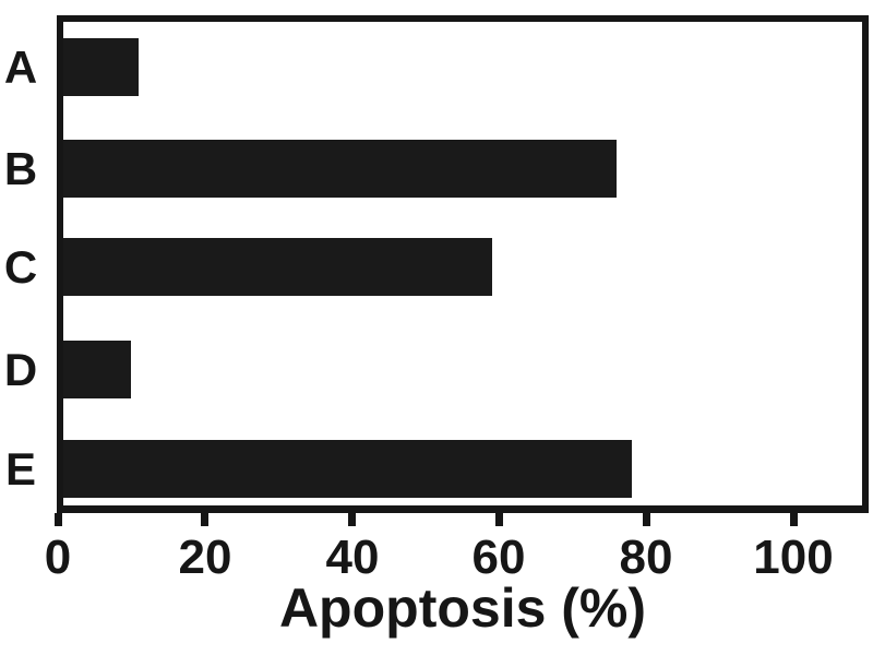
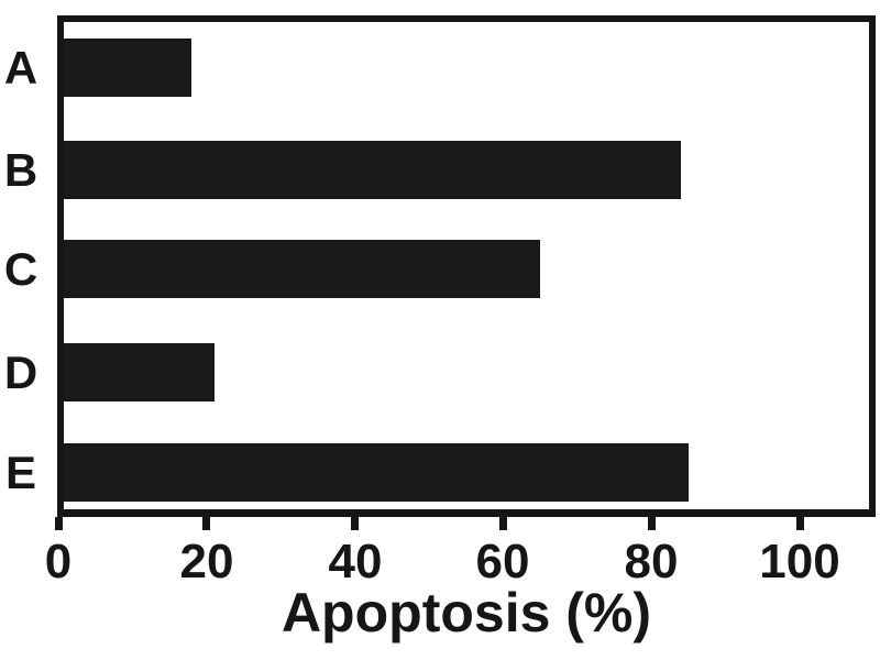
A: 11 -> 18
B: 76 -> 84
C: 59 -> 65
D: 10 -> 21
E: 78 -> 85
